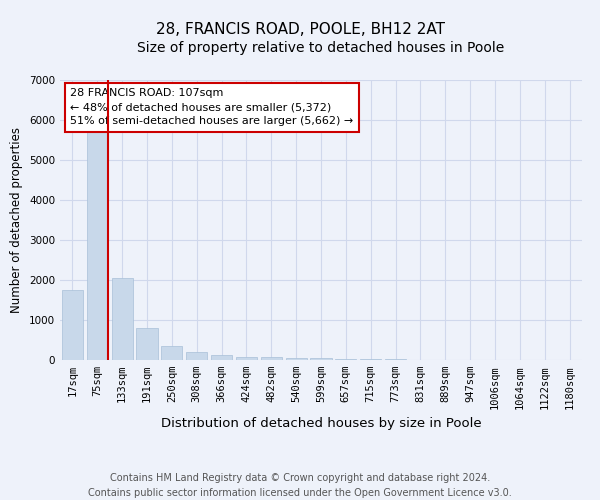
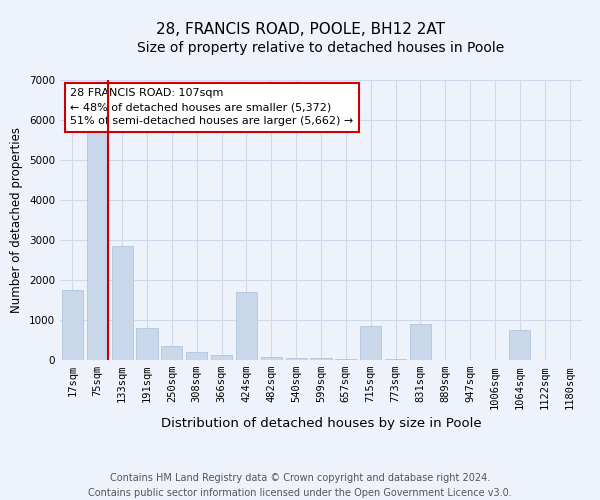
133sqm: 2050 -> 2850
424sqm: 80 -> 1700
715sqm: 20 -> 850
831sqm: 10 -> 900
1064sqm: 0 -> 750
